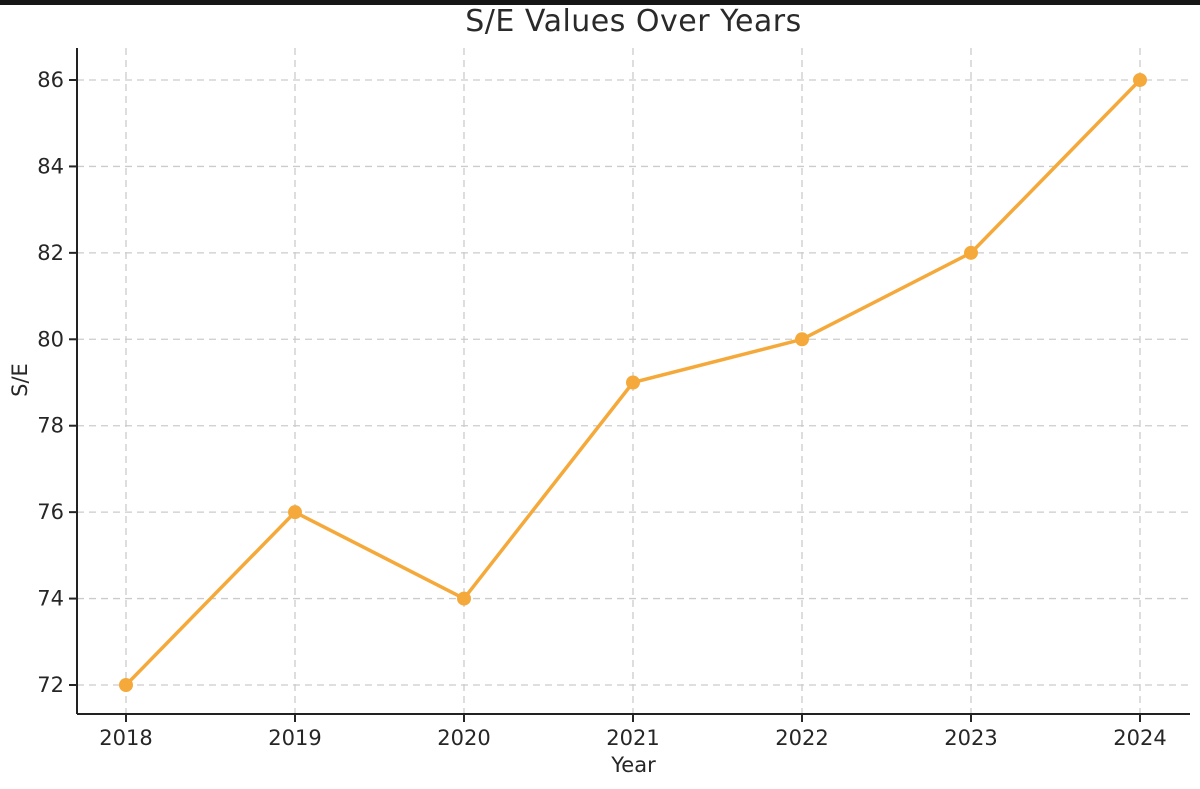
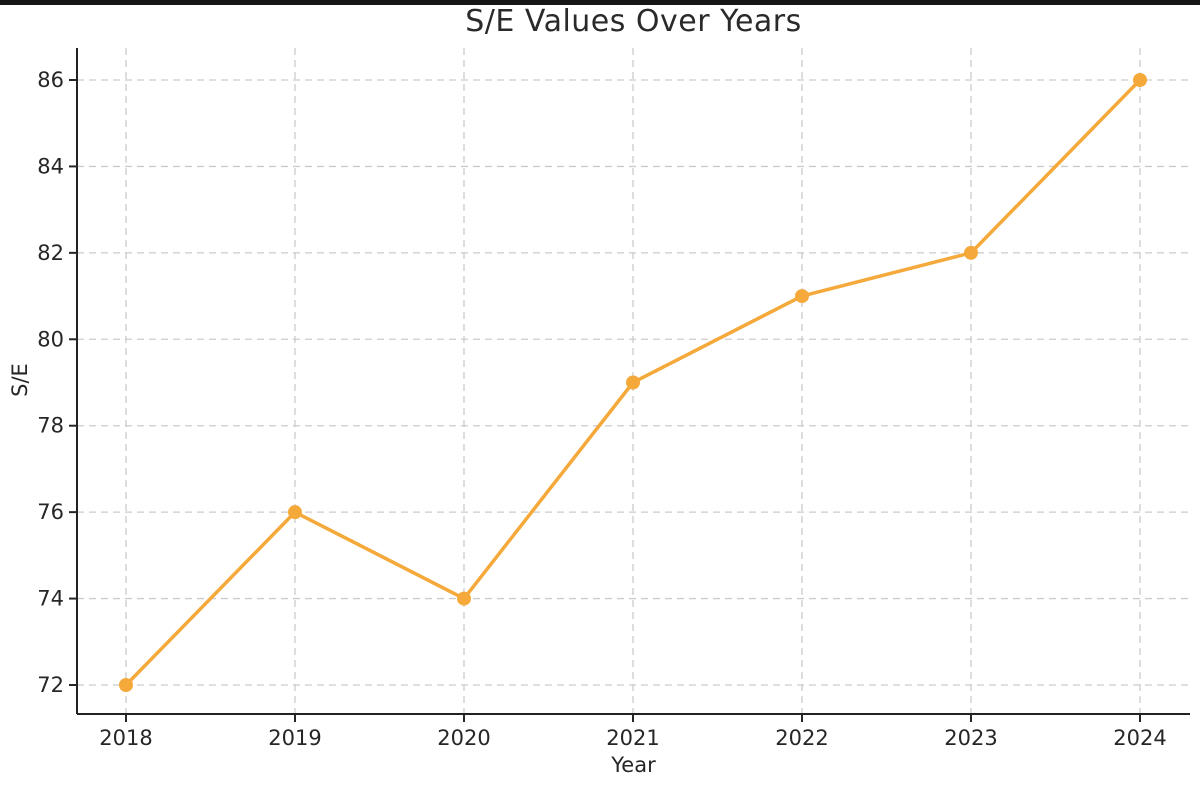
2022: 80 -> 81
